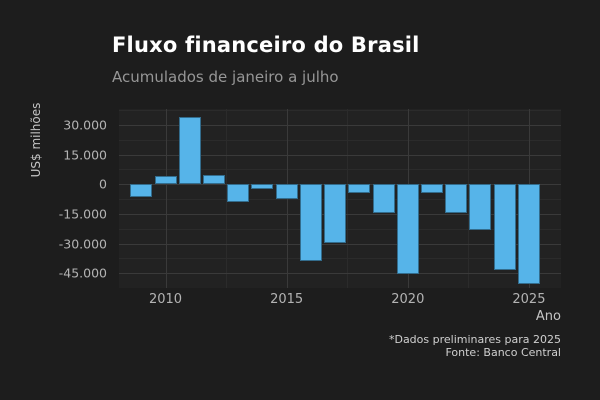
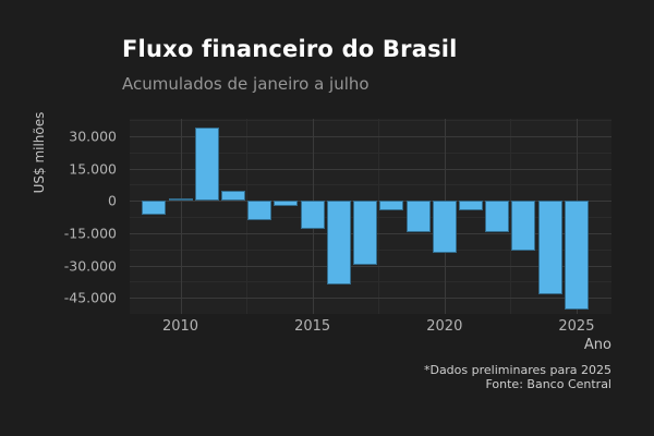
2010: 4000 -> 1000
2015: -8000 -> -13000
2020: -45000 -> -24000
